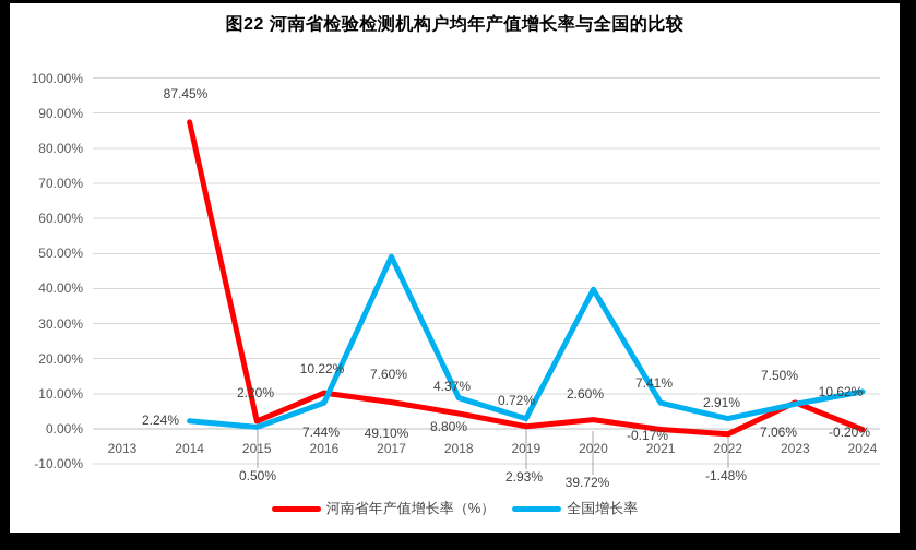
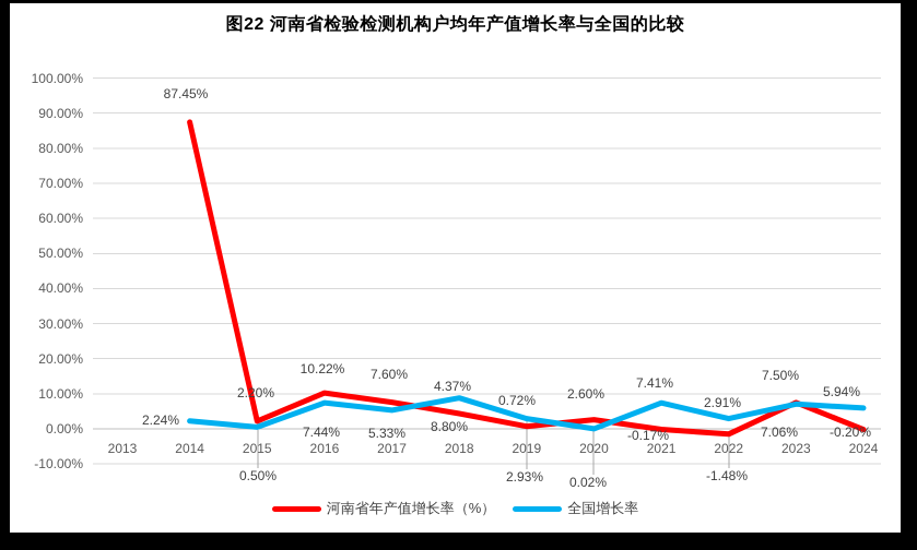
全国增长率/2017: 49.10% -> 5.33%
全国增长率/2020: 39.72% -> 0.02%
全国增长率/2024: 10.62% -> 5.94%
